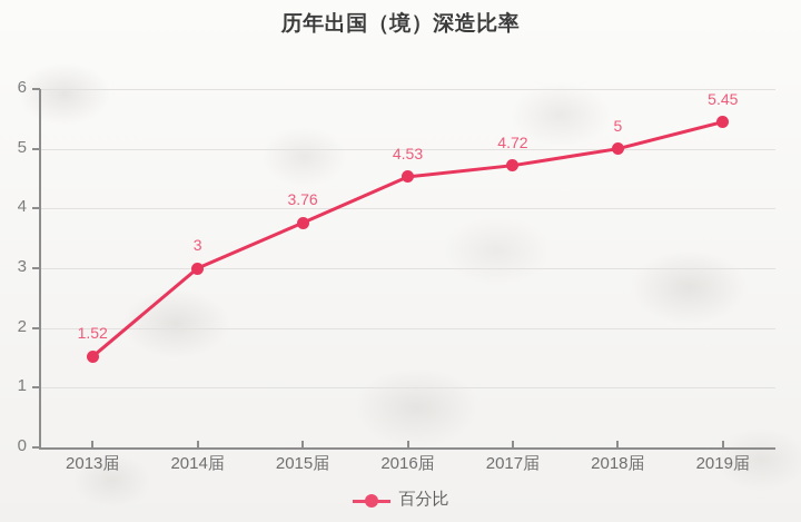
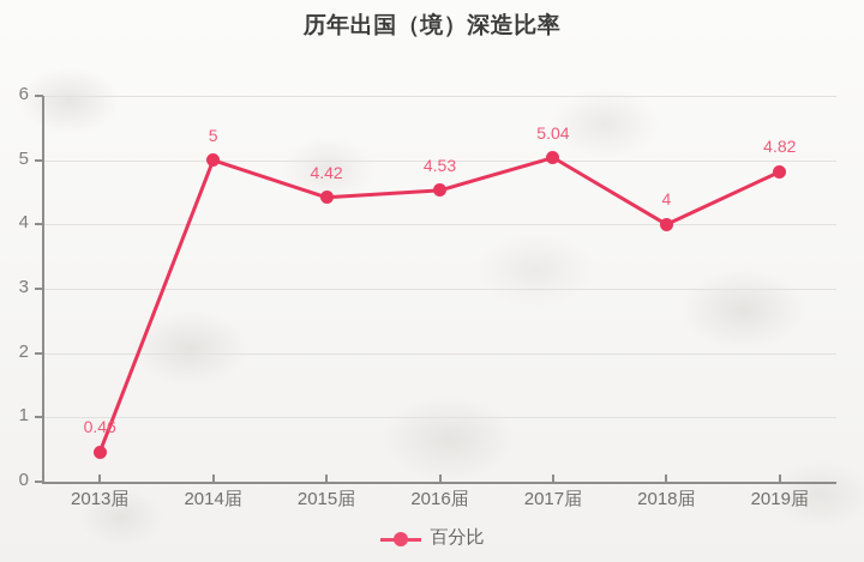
2013届: 1.52 -> 0.46
2014届: 3 -> 5
2015届: 3.76 -> 4.42
2017届: 4.72 -> 5.04
2018届: 5 -> 4
2019届: 5.45 -> 4.82
